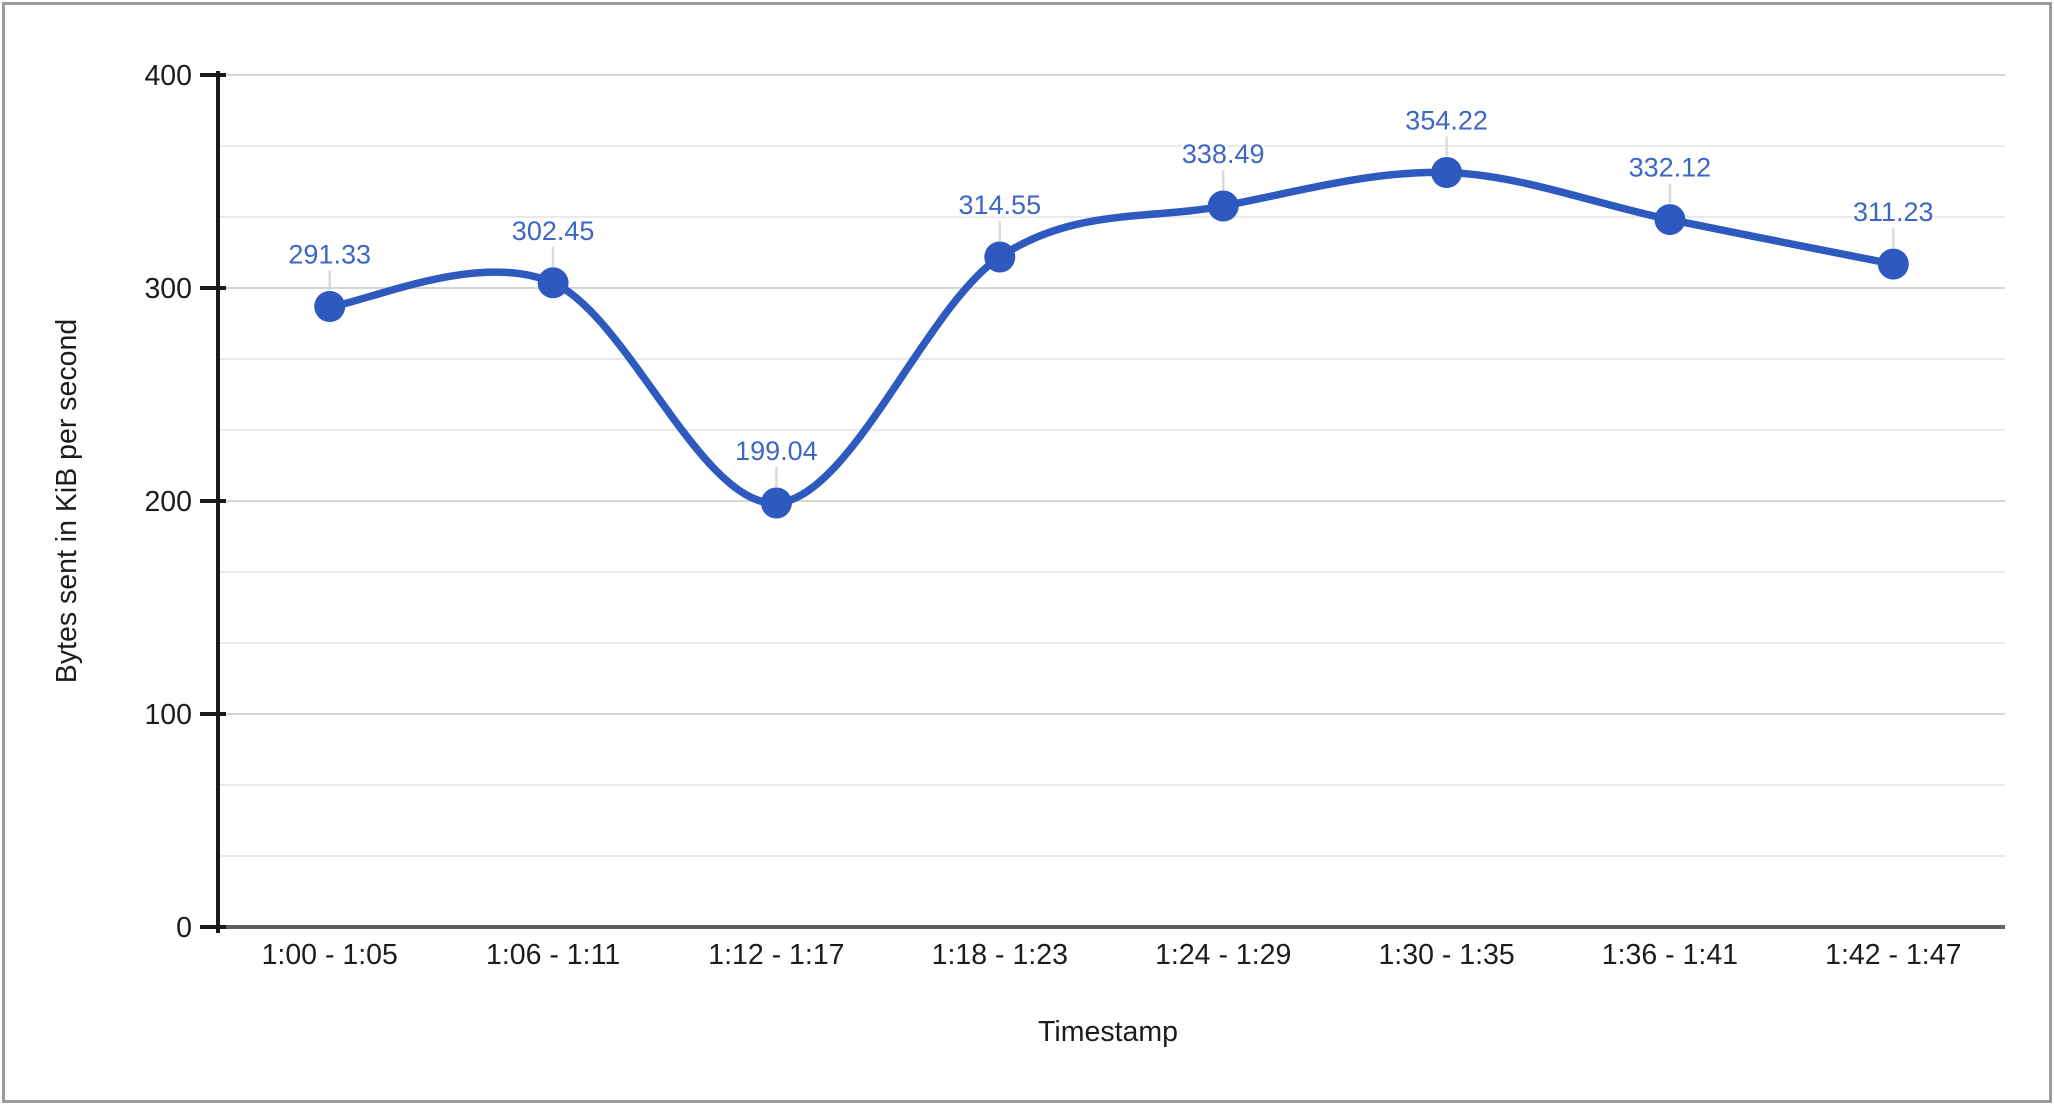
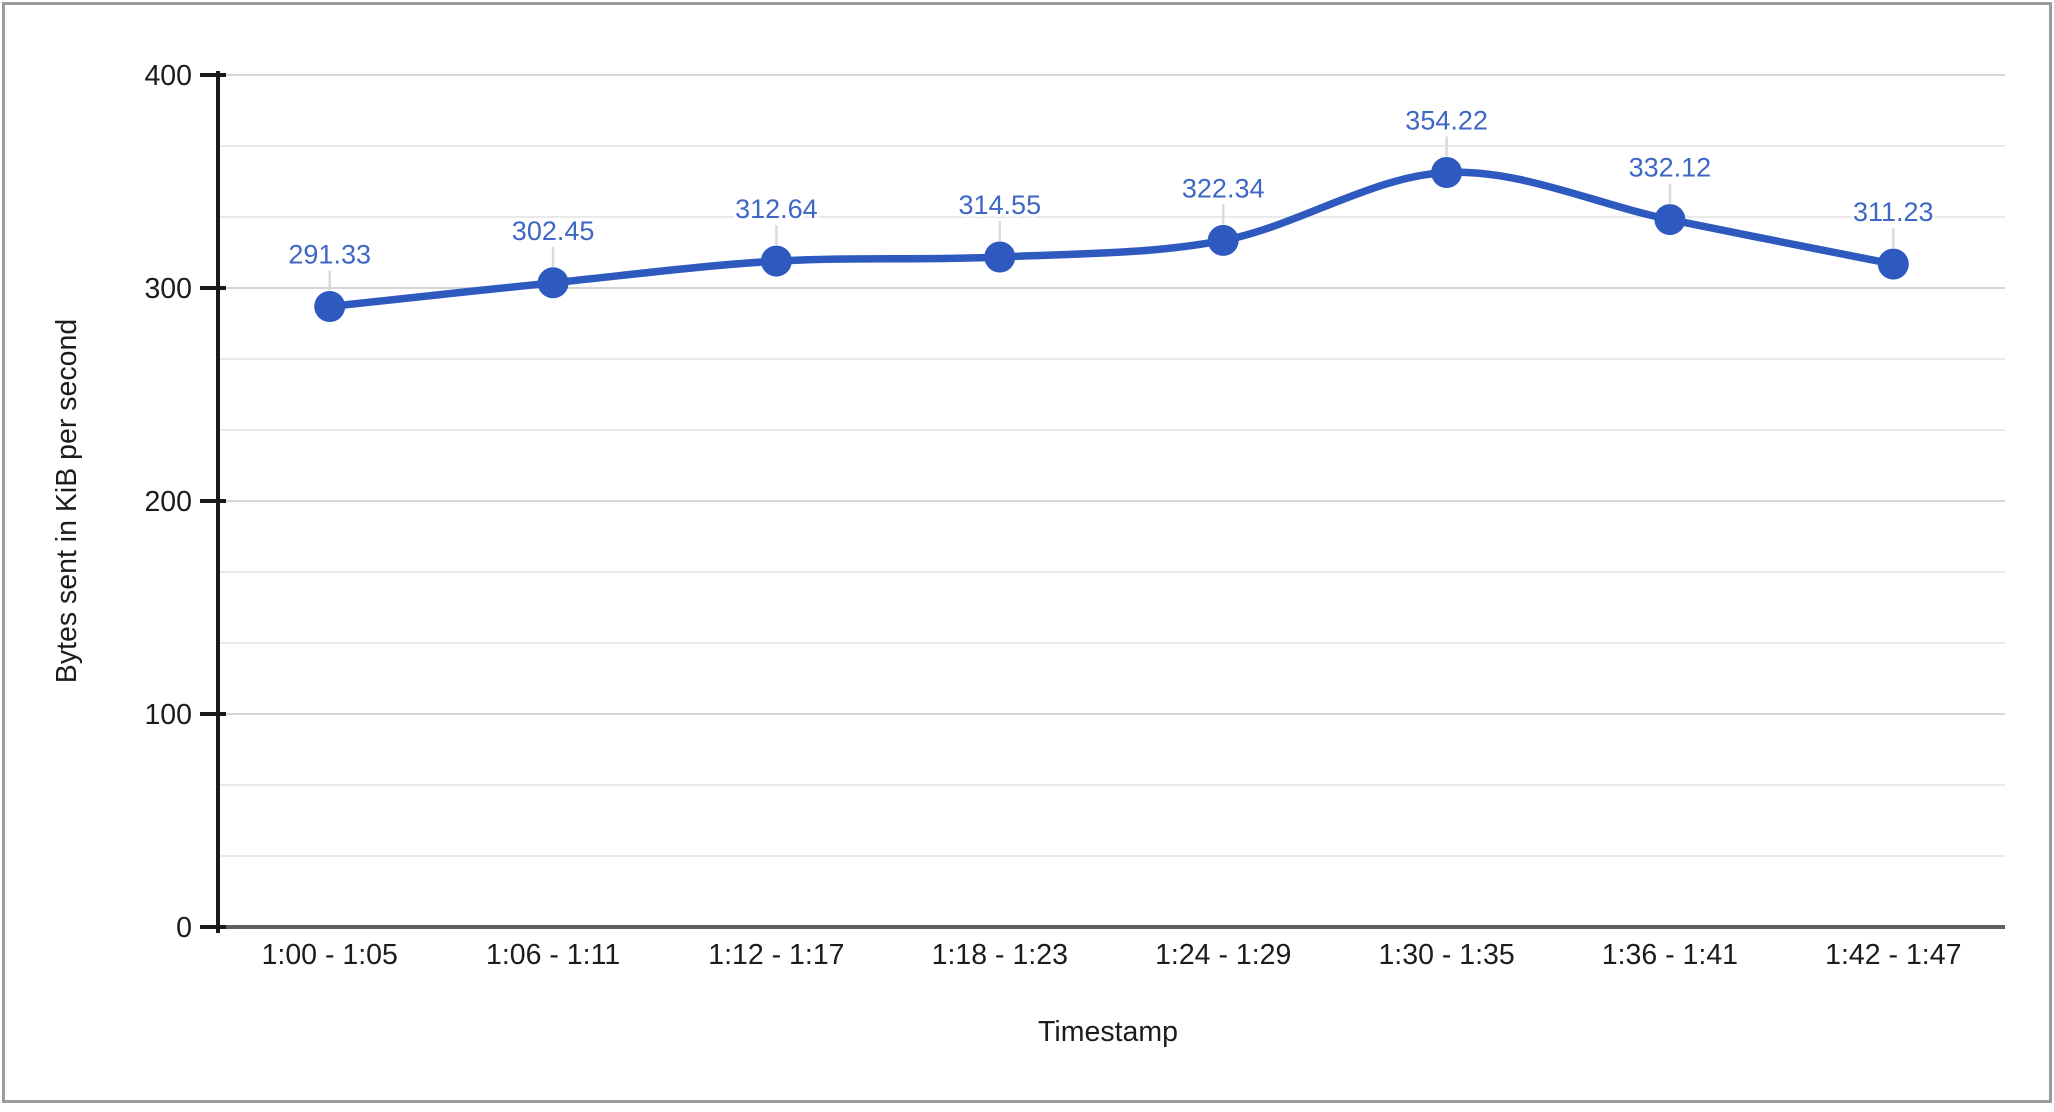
1:12 - 1:17: 199.04 -> 312.64
1:24 - 1:29: 338.49 -> 322.34
